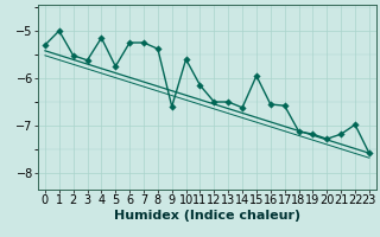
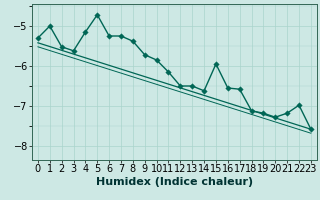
5: -5.75 -> -4.72
9: -6.60 -> -5.72
10: -5.60 -> -5.85
